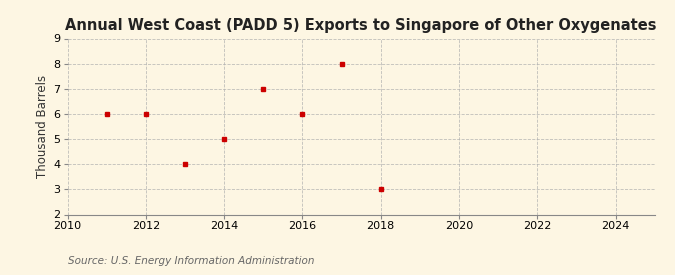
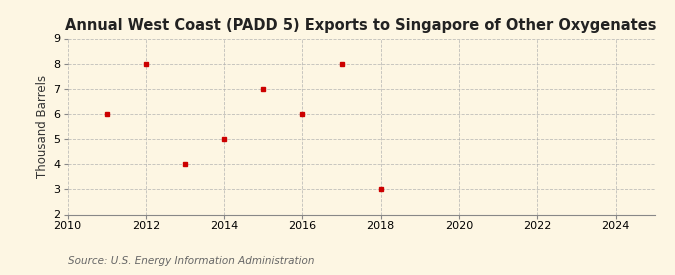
2012: 6 -> 8
